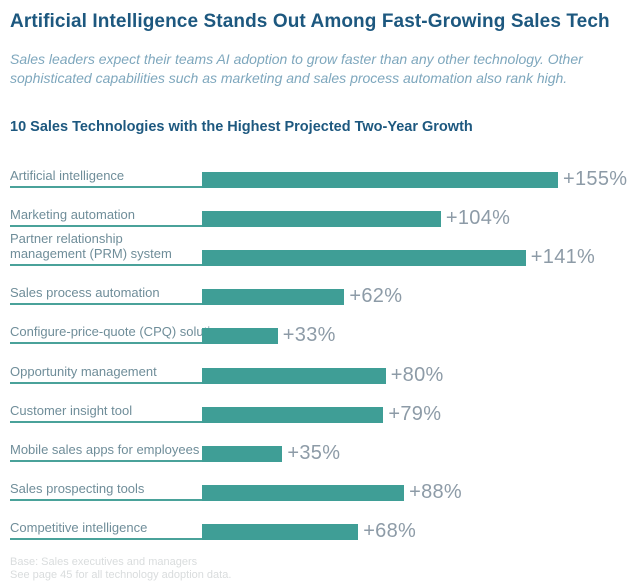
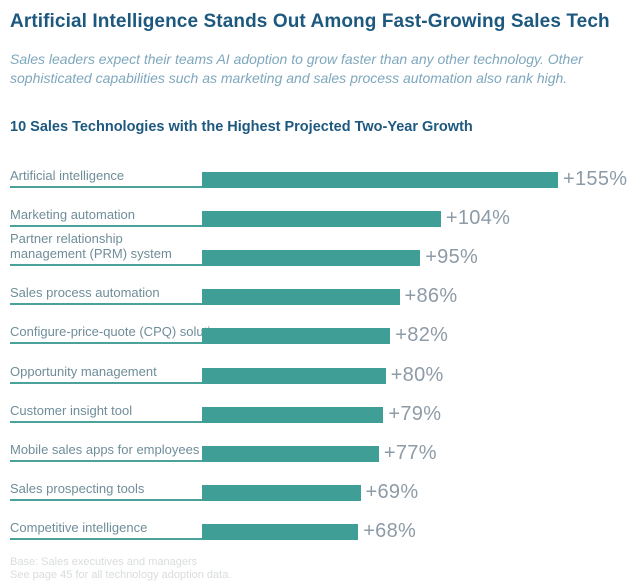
Partner relationship management (PRM) system: +141% -> +95%
Sales process automation: +62% -> +86%
Configure-price-quote (CPQ) solution: +33% -> +82%
Mobile sales apps for employees: +35% -> +77%
Sales prospecting tools: +88% -> +69%
